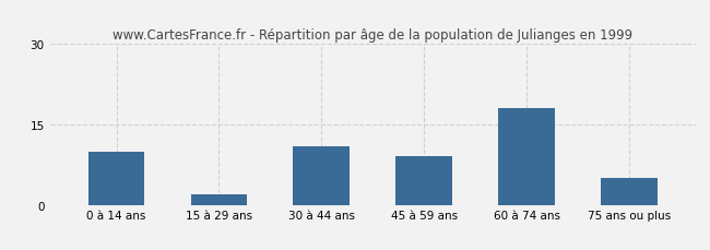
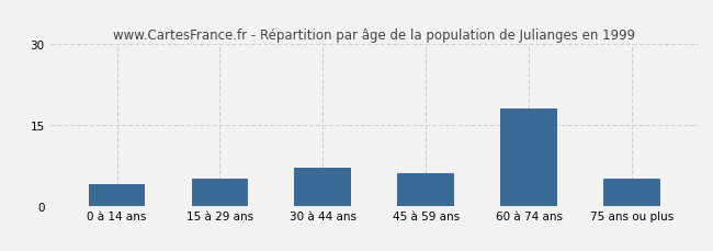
0 à 14 ans: 10 -> 4
15 à 29 ans: 2 -> 5
30 à 44 ans: 11 -> 7
45 à 59 ans: 9 -> 6
